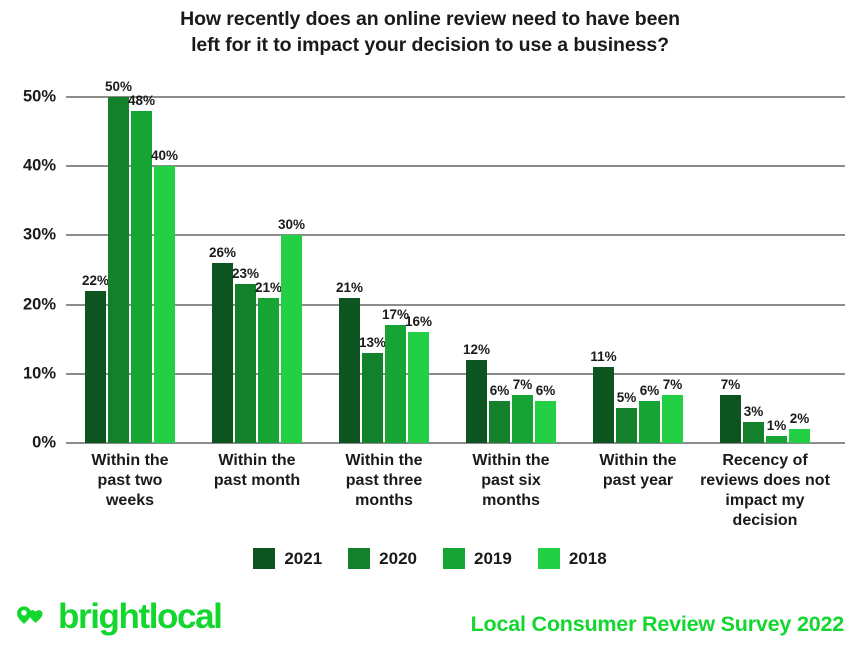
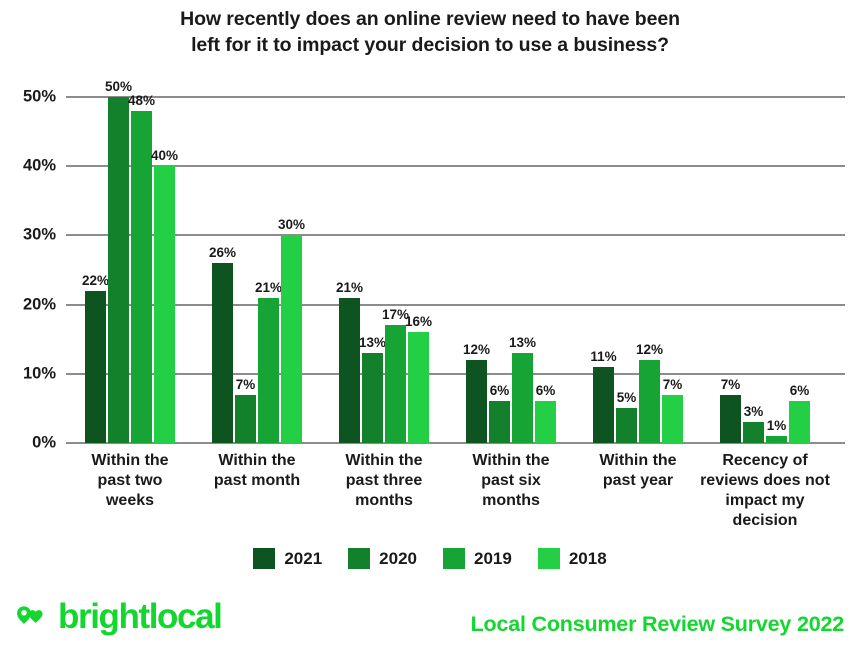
2020/Within the past month: 23% -> 7%
2019/Within the past six months: 7% -> 13%
2019/Within the past year: 6% -> 12%
2018/Recency of reviews does not impact my decision: 2% -> 6%
